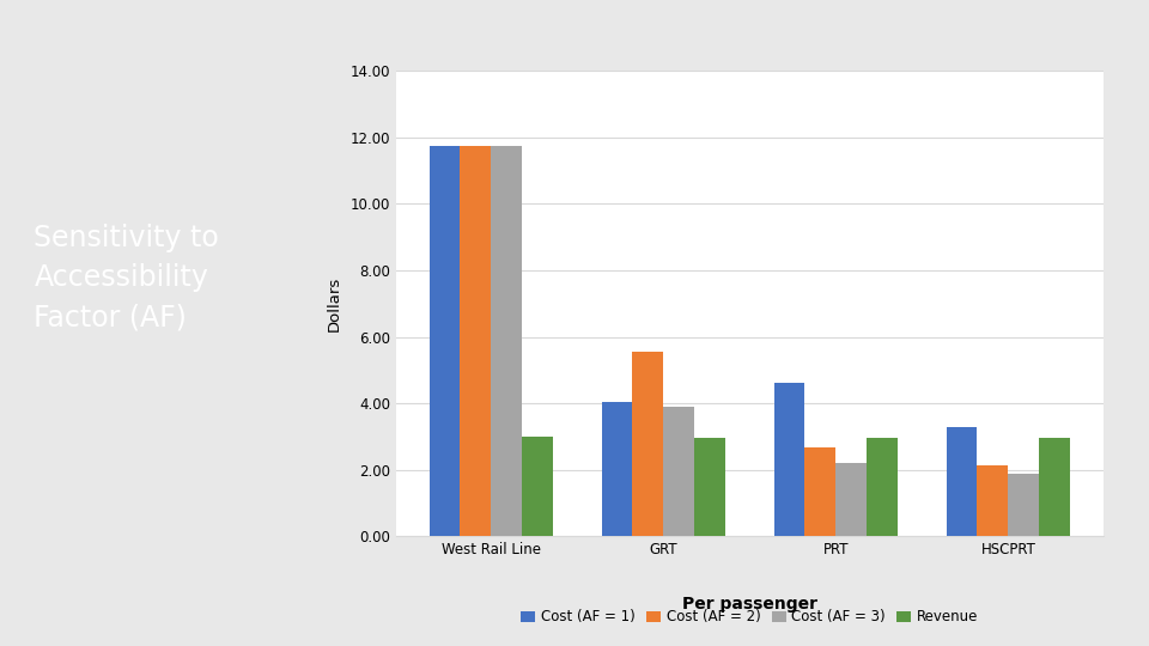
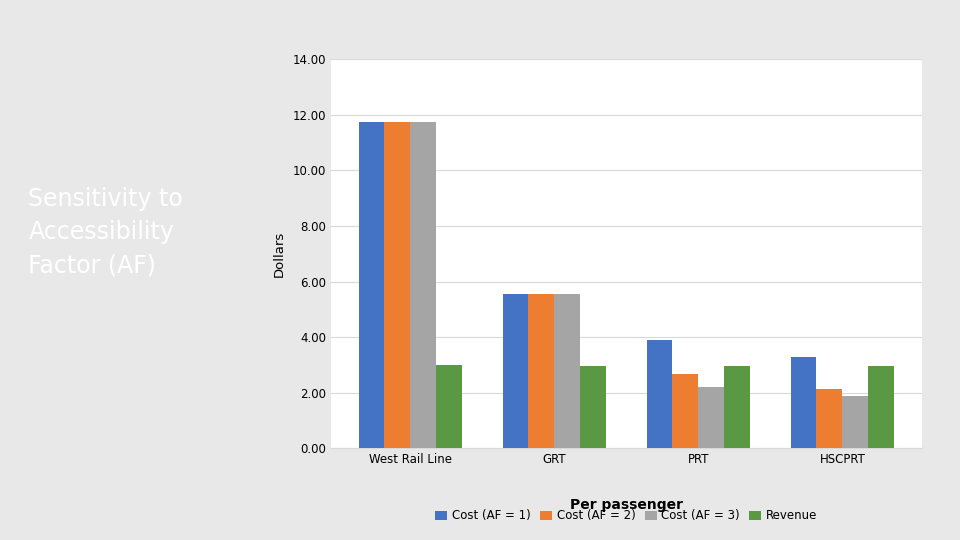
Cost (AF = 1)/GRT: 4.05 -> 5.55
Cost (AF = 3)/GRT: 3.90 -> 5.55
Cost (AF = 1)/PRT: 4.60 -> 3.90
